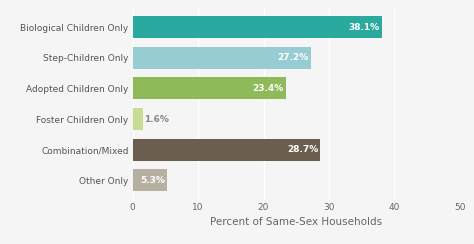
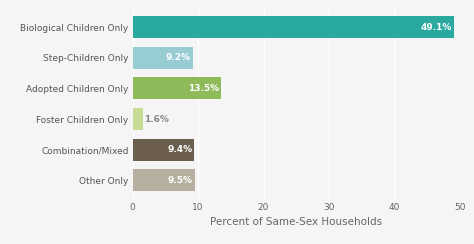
Biological Children Only: 38.1% -> 49.1%
Step-Children Only: 27.2% -> 9.2%
Adopted Children Only: 23.4% -> 13.5%
Combination/Mixed: 28.7% -> 9.4%
Other Only: 5.3% -> 9.5%
